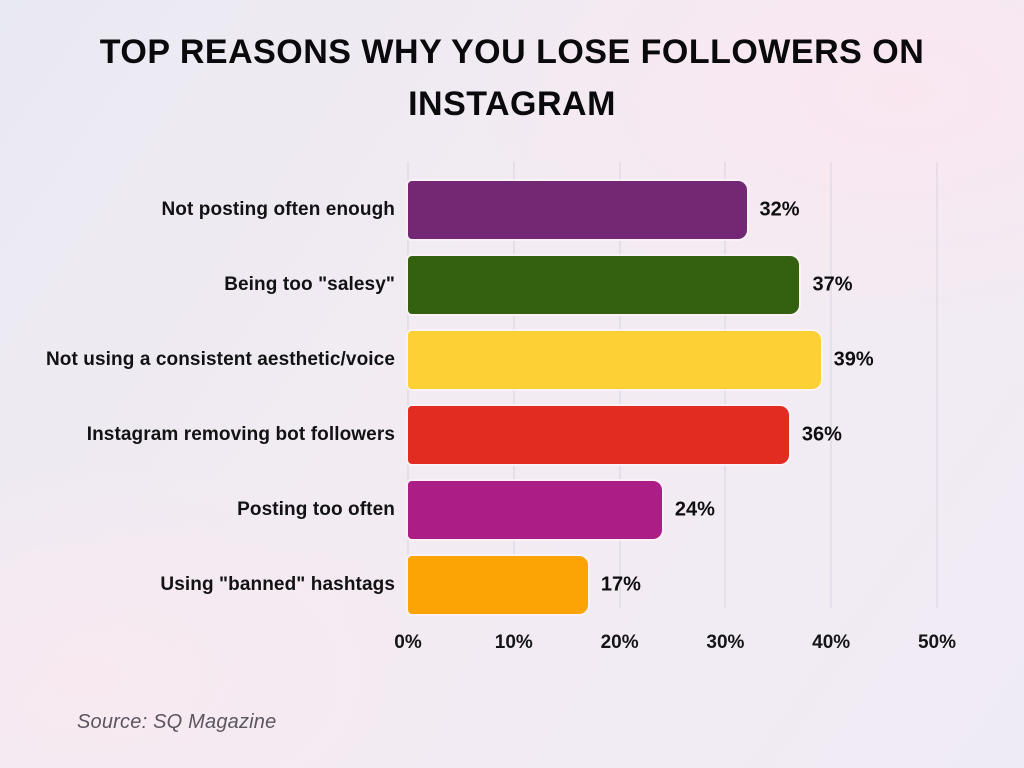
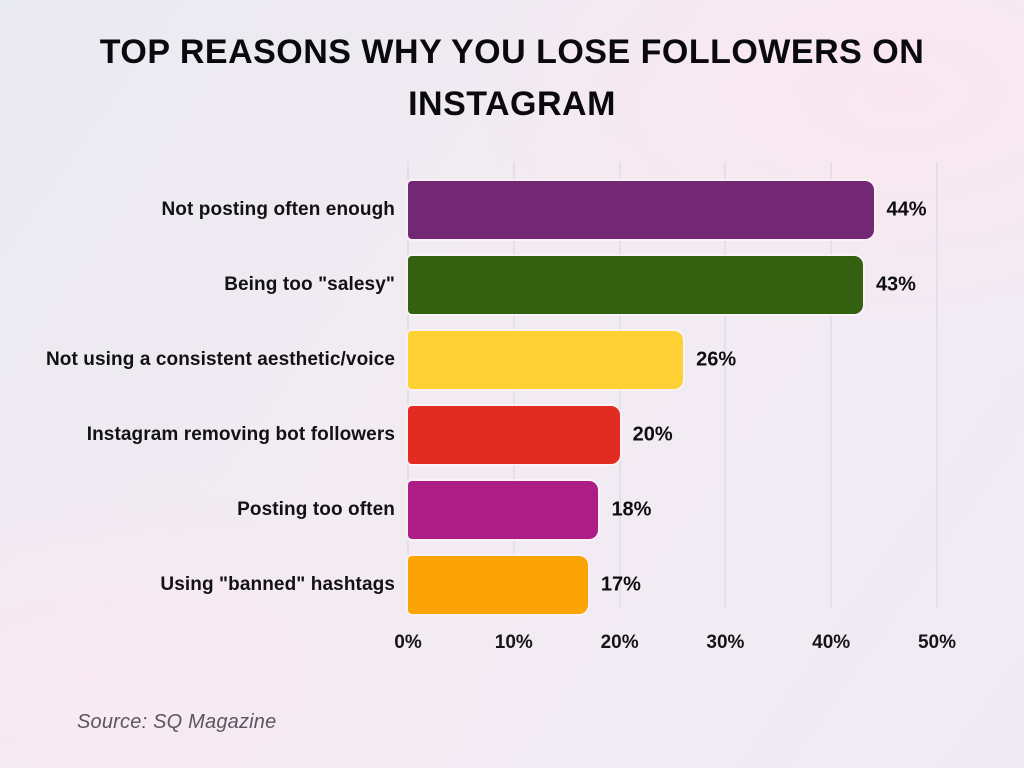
Not posting often enough: 32% -> 44%
Being too "salesy": 37% -> 43%
Not using a consistent aesthetic/voice: 39% -> 26%
Instagram removing bot followers: 36% -> 20%
Posting too often: 24% -> 18%
